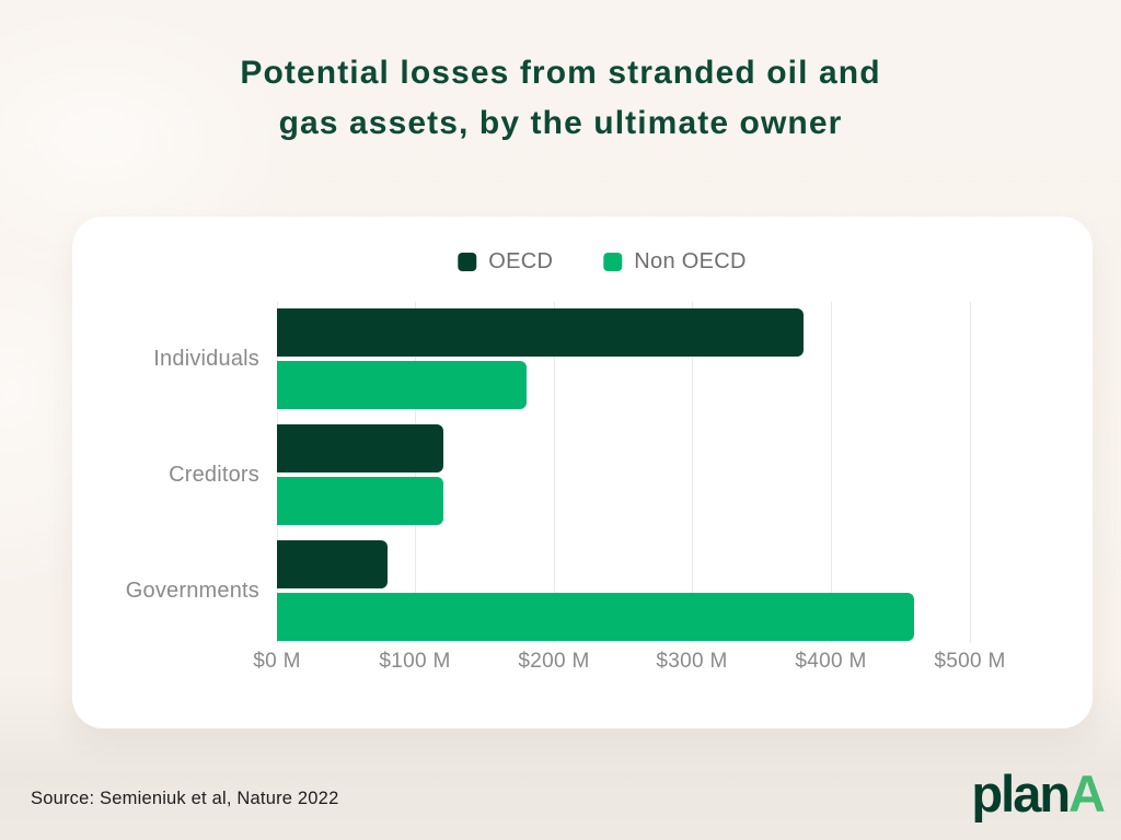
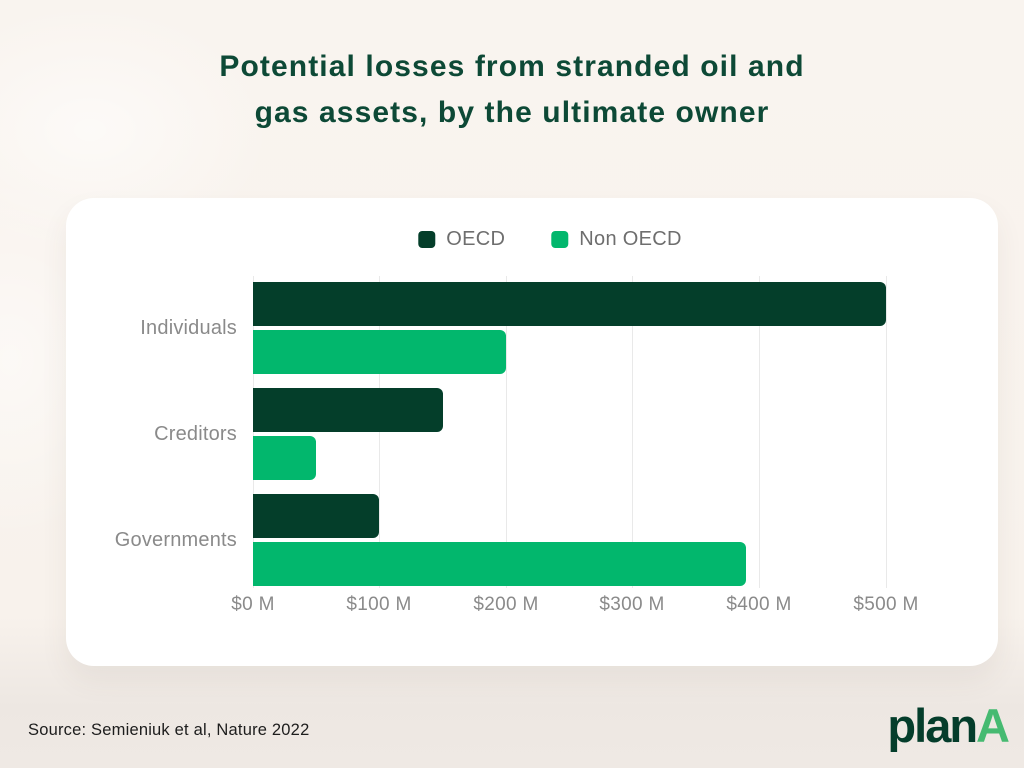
OECD/Individuals: $380M -> $500M
Non OECD/Individuals: $180M -> $200M
OECD/Creditors: $120M -> $150M
Non OECD/Creditors: $120M -> $50M
OECD/Governments: $80M -> $100M
Non OECD/Governments: $460M -> $390M
